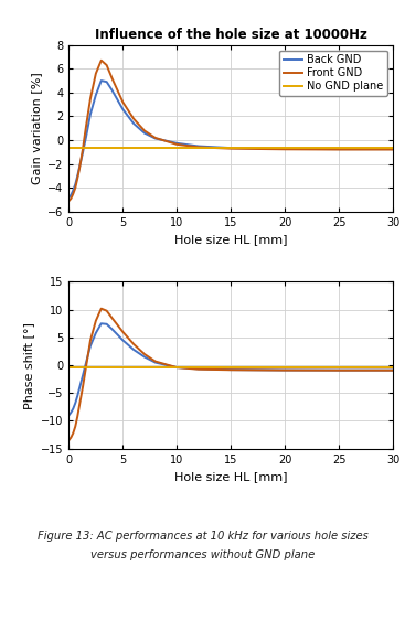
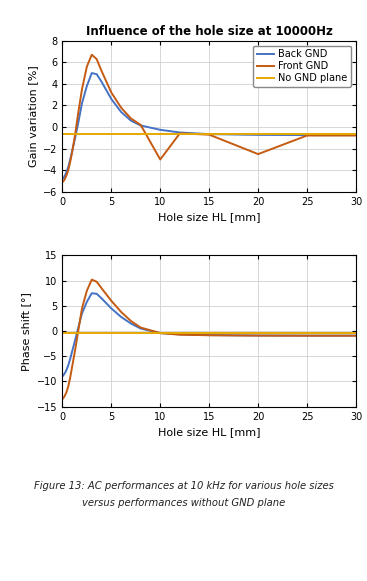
Influence of the hole size at 10000Hz/Front GND/10: -0.3 -> -3.0
Influence of the hole size at 10000Hz/Front GND/20: -0.8 -> -2.5
